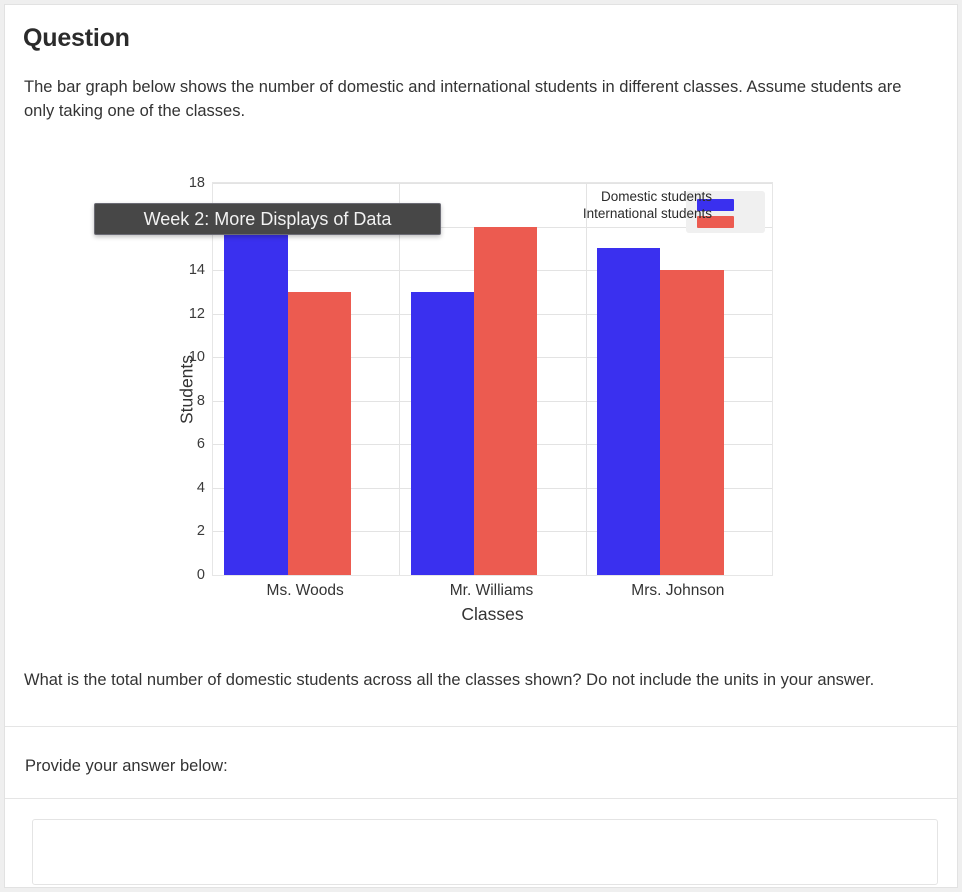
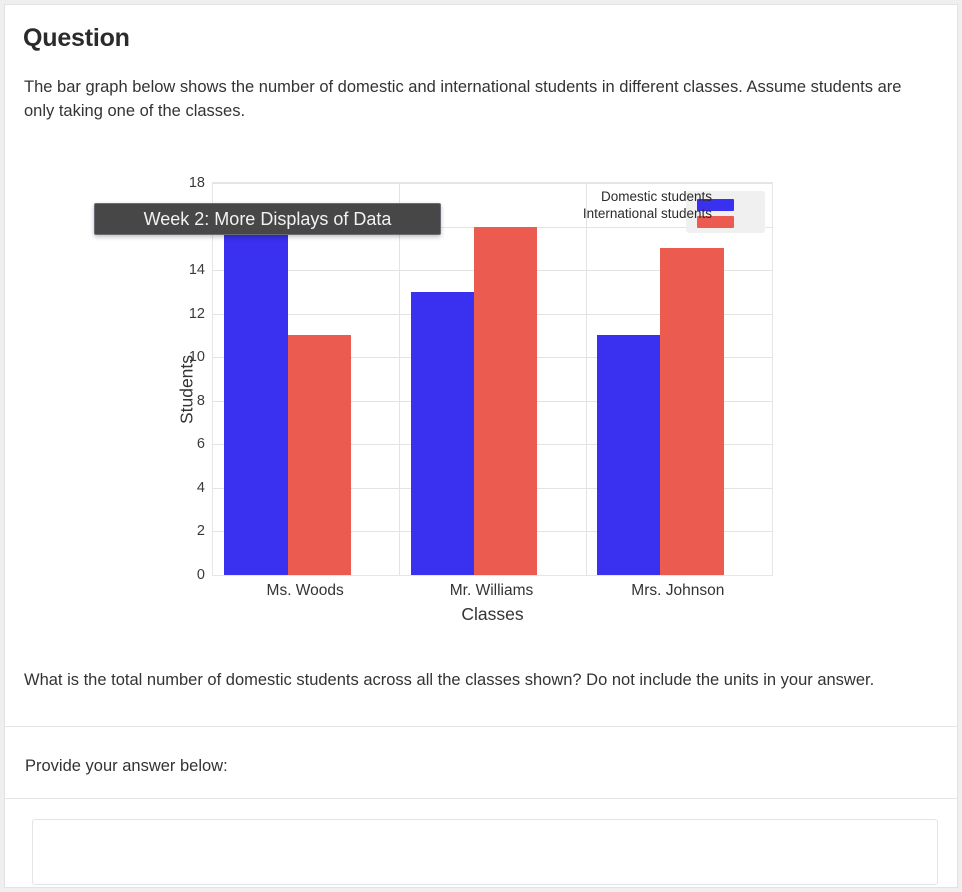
International students/Ms. Woods: 13 -> 11
Domestic students/Mrs. Johnson: 15 -> 11
International students/Mrs. Johnson: 14 -> 15
